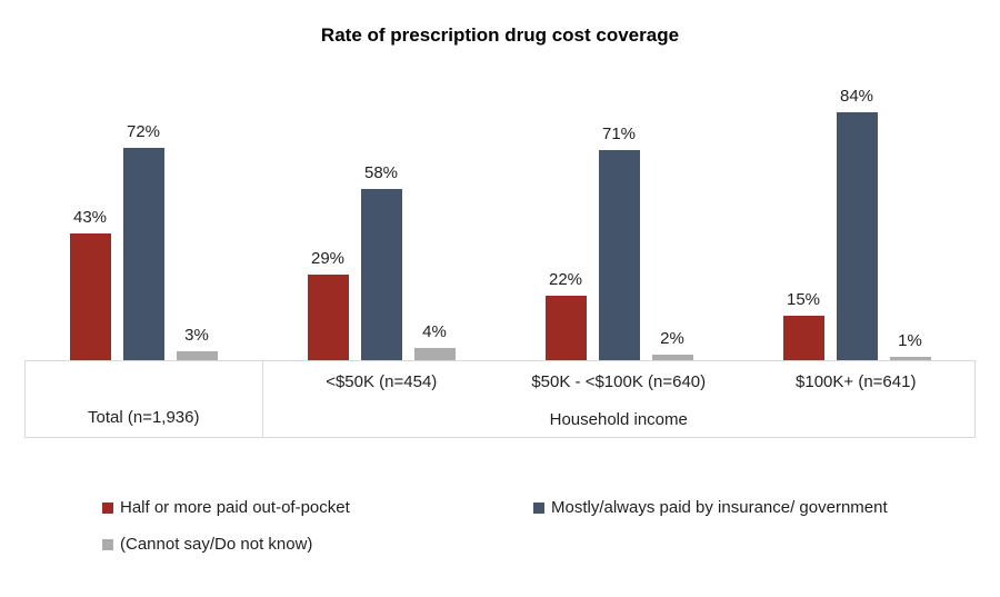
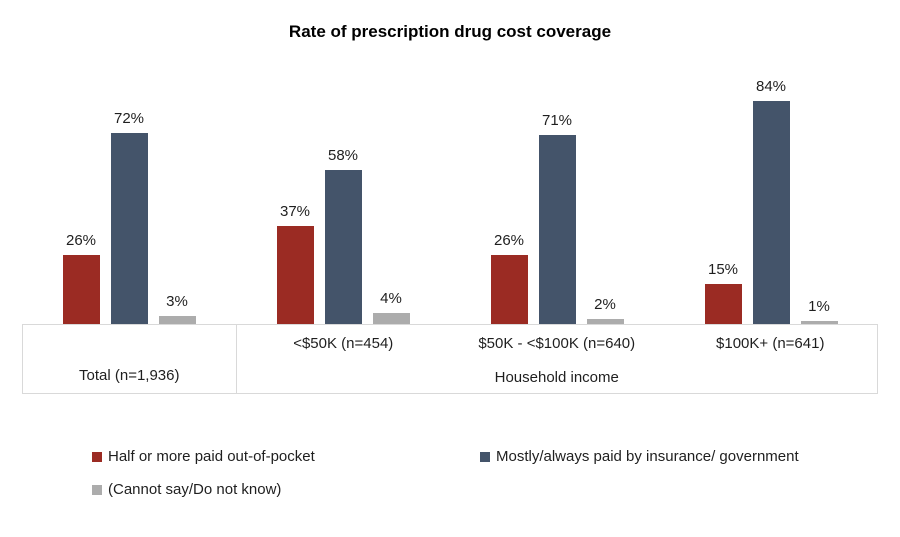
Half or more paid out-of-pocket/Total (n=1,936): 43% -> 26%
Half or more paid out-of-pocket/<$50K (n=454): 29% -> 37%
Half or more paid out-of-pocket/$50K - <$100K (n=640): 22% -> 26%
